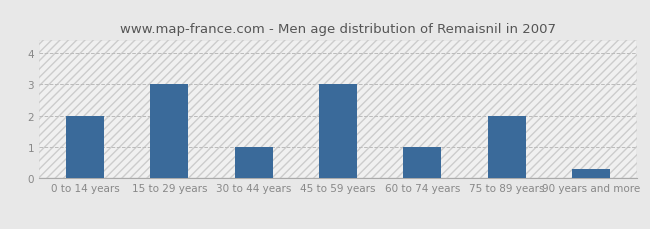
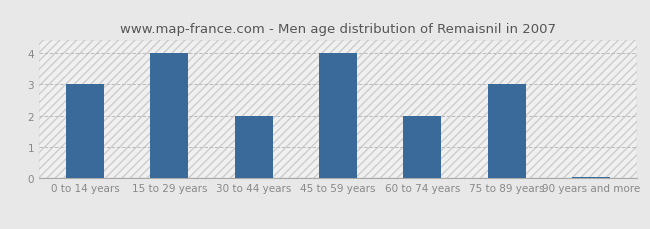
0 to 14 years: 2.00 -> 3.00
15 to 29 years: 3.00 -> 4.00
30 to 44 years: 1.00 -> 2.00
45 to 59 years: 3.00 -> 4.00
60 to 74 years: 1.00 -> 2.00
75 to 89 years: 2.00 -> 3.00
90 years and more: 0.30 -> 0.04
